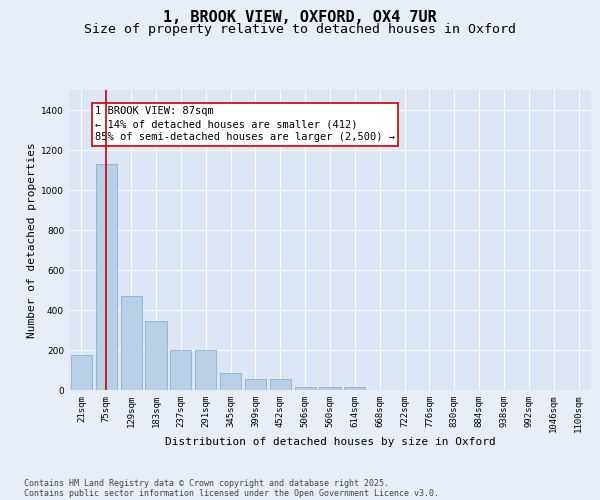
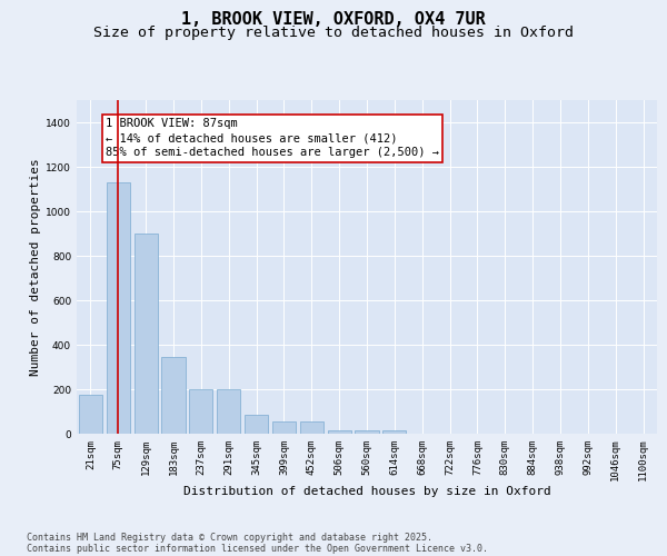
129sqm: 470 -> 900
